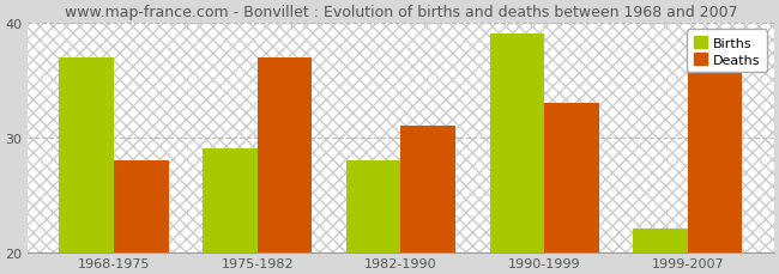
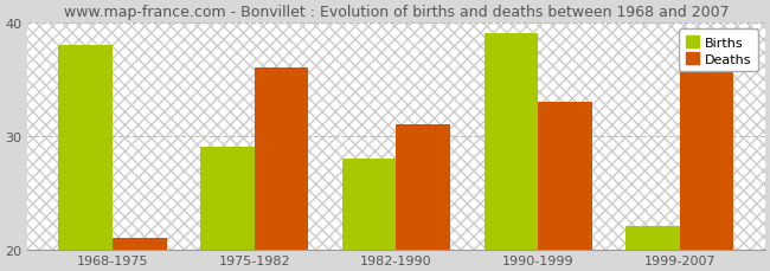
Births/1968-1975: 37 -> 38
Deaths/1968-1975: 28 -> 21
Deaths/1975-1982: 37 -> 36
